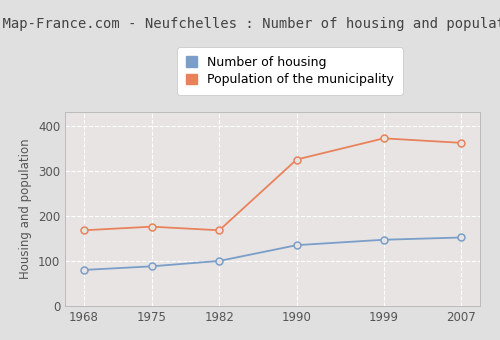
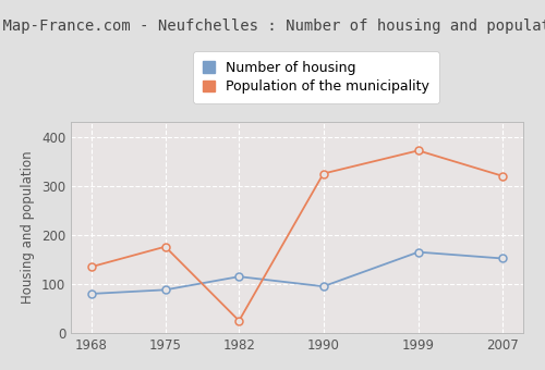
Population of the municipality/1968: 168 -> 135
Number of housing/1982: 100 -> 115
Population of the municipality/1982: 168 -> 25
Number of housing/1990: 135 -> 95
Number of housing/1999: 147 -> 165
Population of the municipality/2007: 362 -> 320
